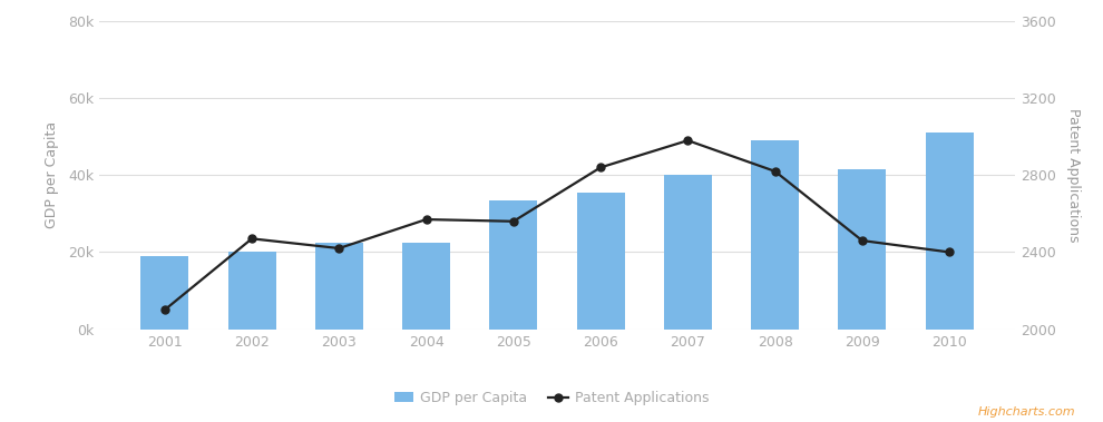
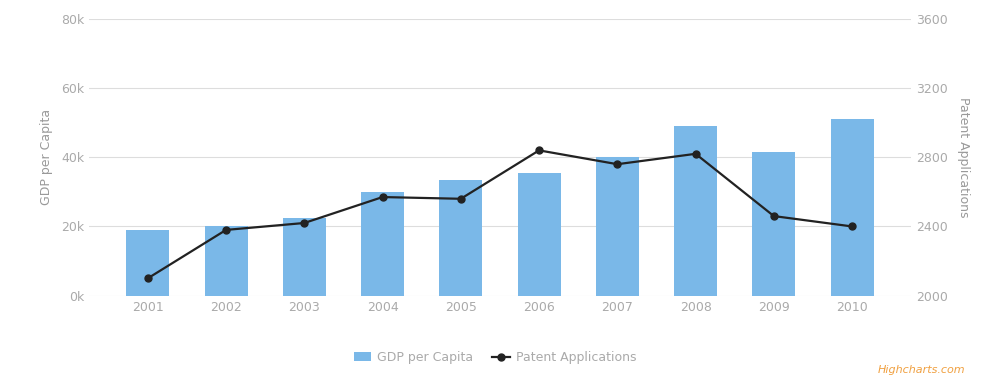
Patent Applications/2002: 2470 -> 2380
GDP per Capita/2004: 22.5k -> 30.0k
Patent Applications/2007: 2980 -> 2760
